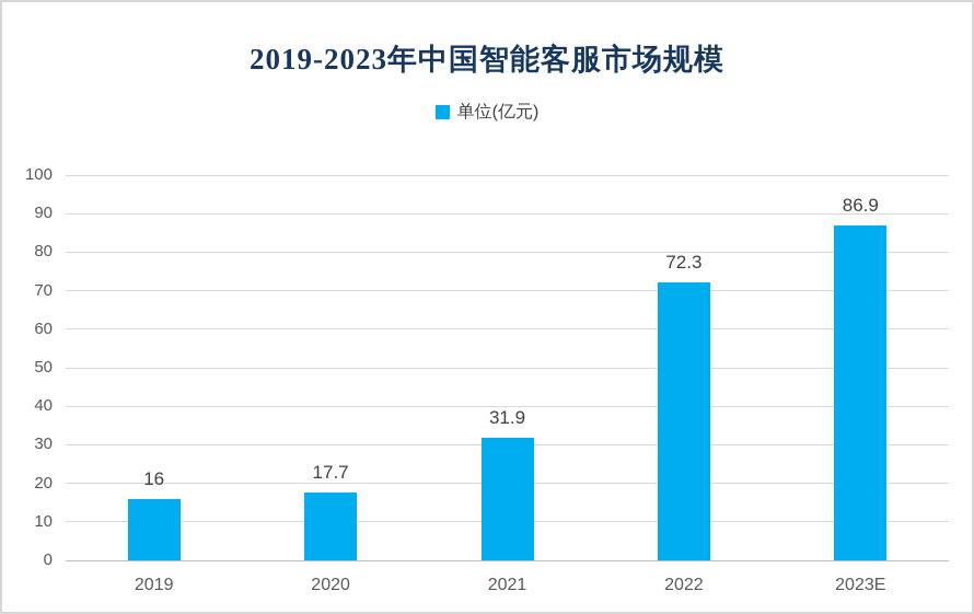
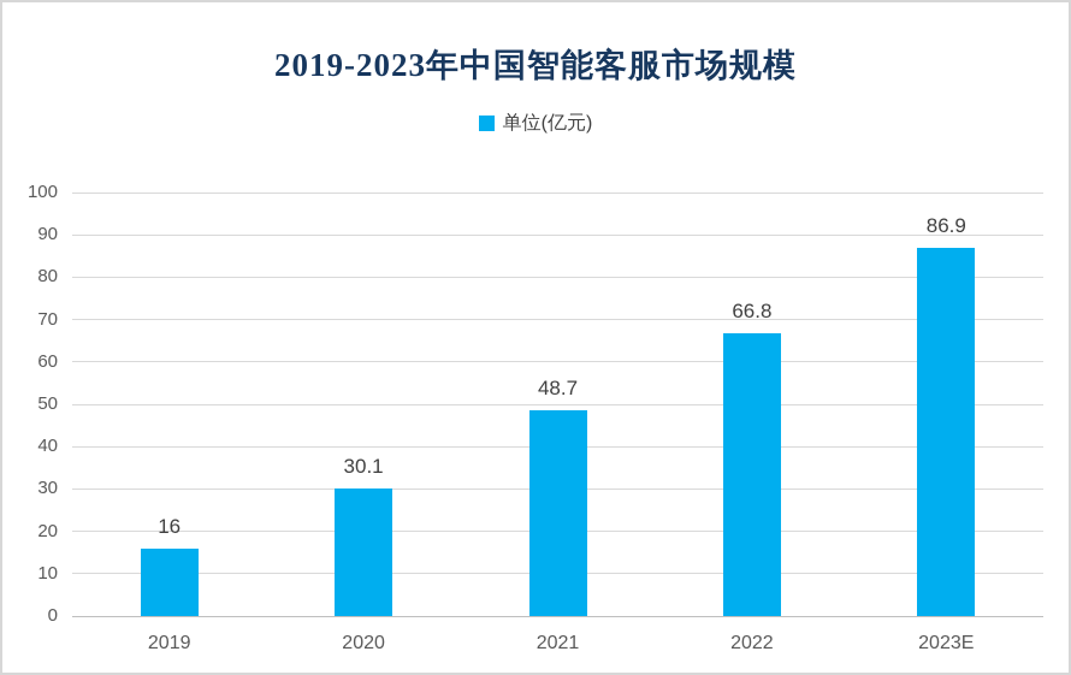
2020: 17.7 -> 30.1
2021: 31.9 -> 48.7
2022: 72.3 -> 66.8
